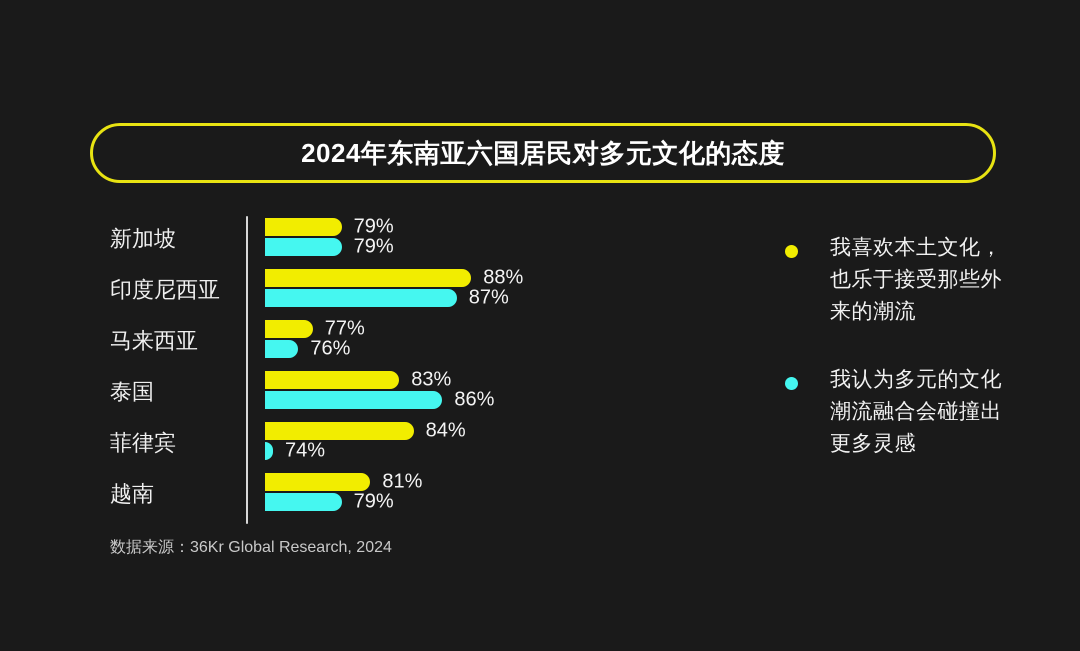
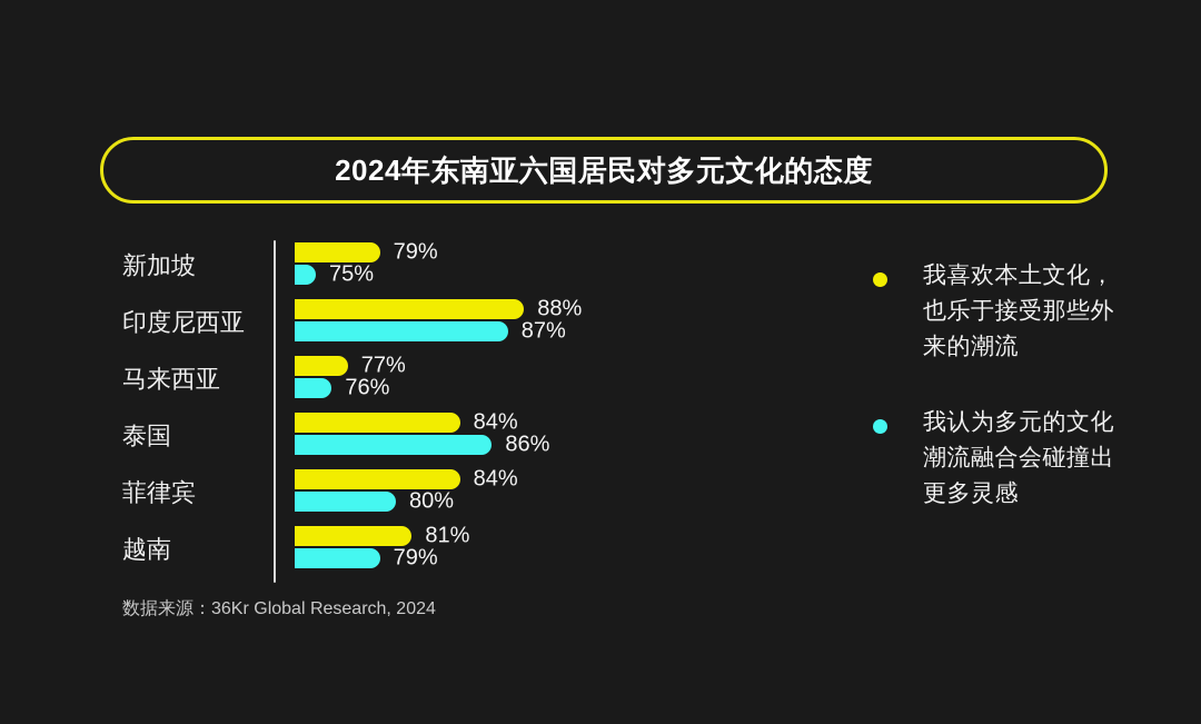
我认为多元的文化潮流融合会碰撞出更多灵感/新加坡: 79% -> 75%
我喜欢本土文化，也乐于接受那些外来的潮流/泰国: 83% -> 84%
我认为多元的文化潮流融合会碰撞出更多灵感/菲律宾: 74% -> 80%
